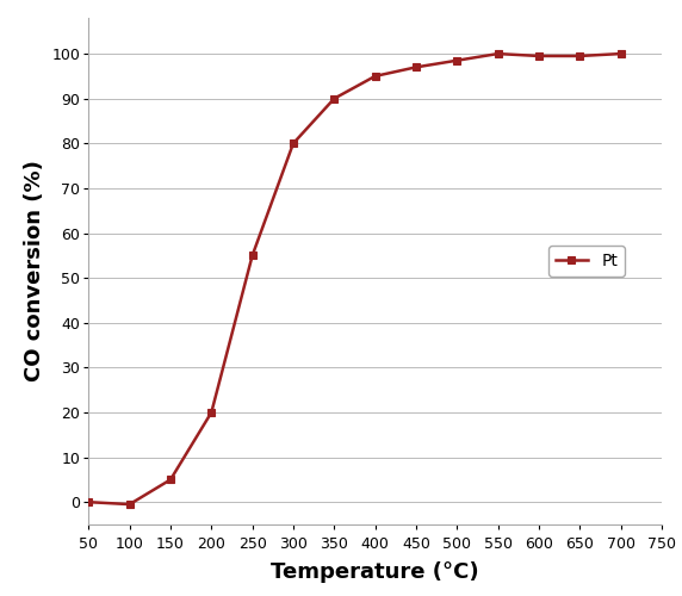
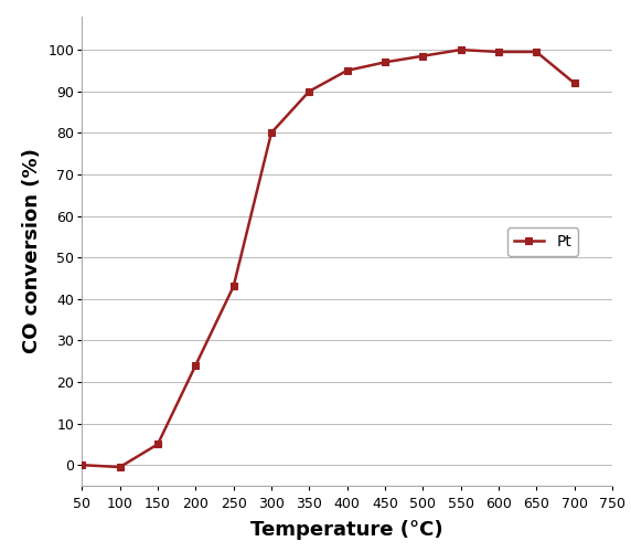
200: 20.0 -> 24.0
250: 55.0 -> 43.0
700: 100.0 -> 92.0
